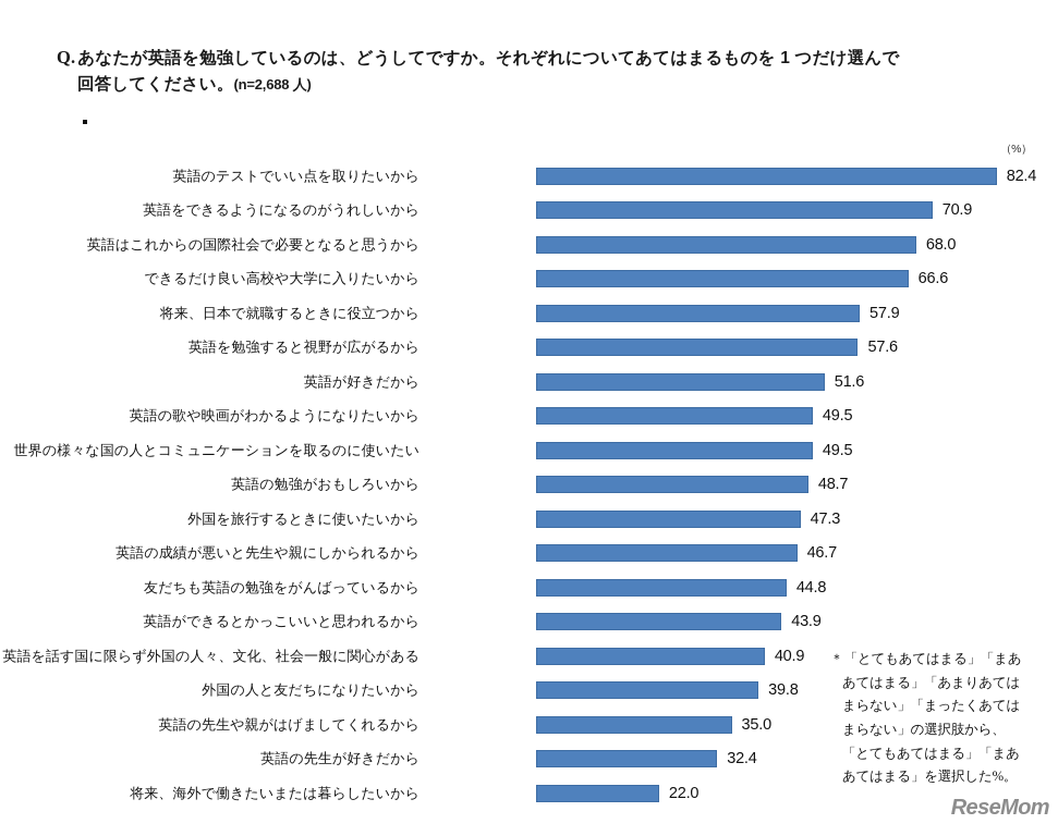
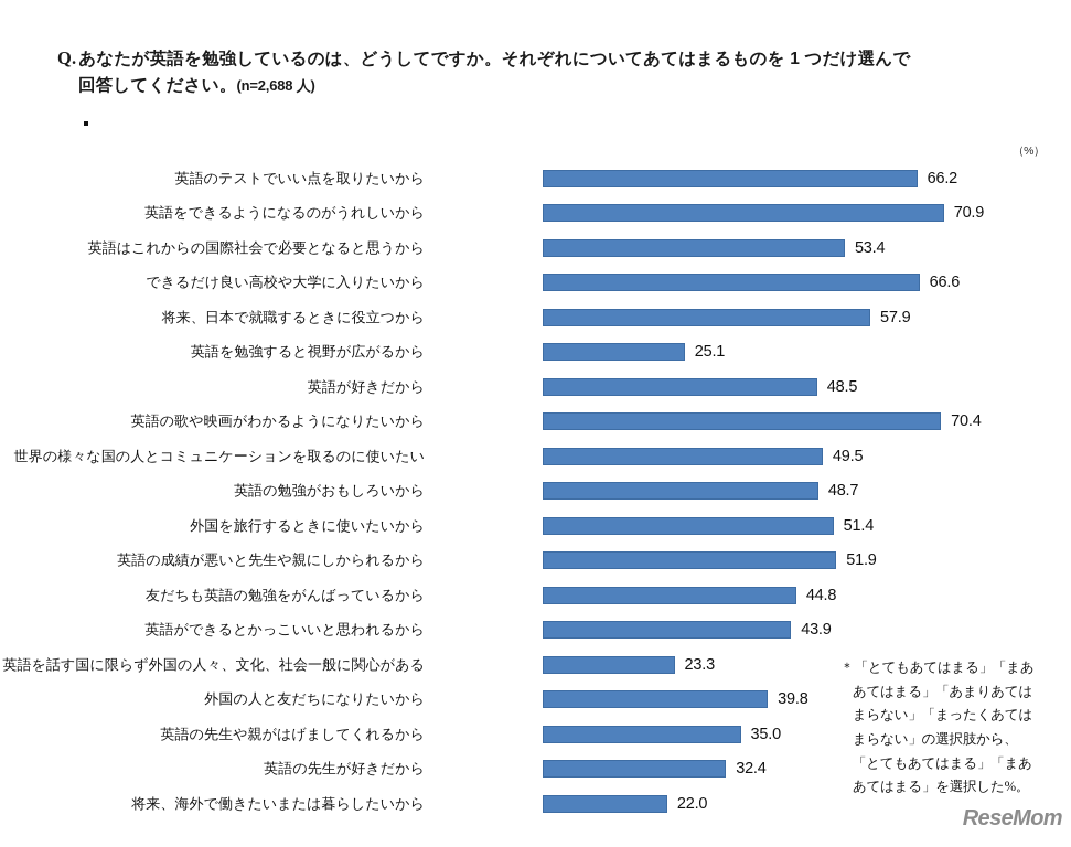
英語のテストでいい点を取りたいから: 82.4 -> 66.2
英語はこれからの国際社会で必要となると思うから: 68.0 -> 53.4
英語を勉強すると視野が広がるから: 57.6 -> 25.1
英語が好きだから: 51.6 -> 48.5
英語の歌や映画がわかるようになりたいから: 49.5 -> 70.4
外国を旅行するときに使いたいから: 47.3 -> 51.4
英語の成績が悪いと先生や親にしかられるから: 46.7 -> 51.9
英語を話す国に限らず外国の人々、文化、社会一般に関心がある: 40.9 -> 23.3
